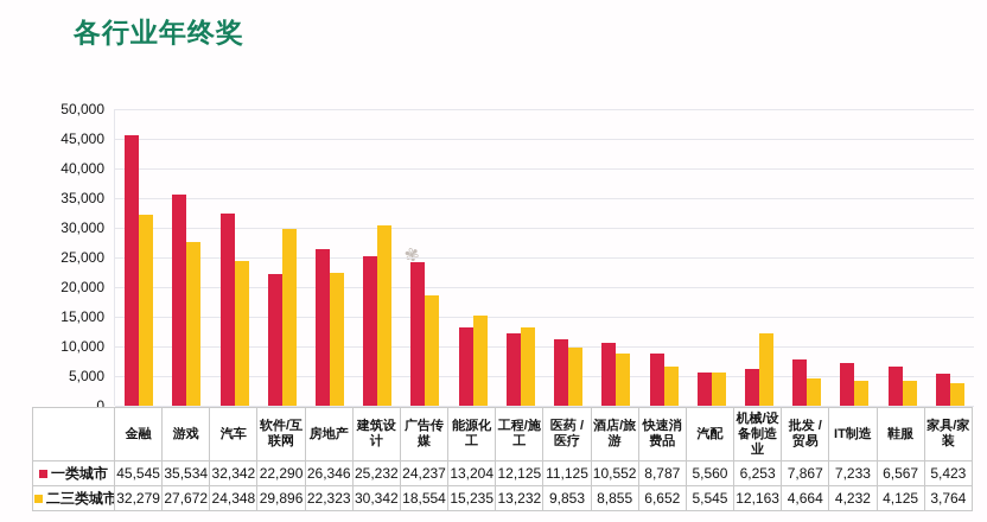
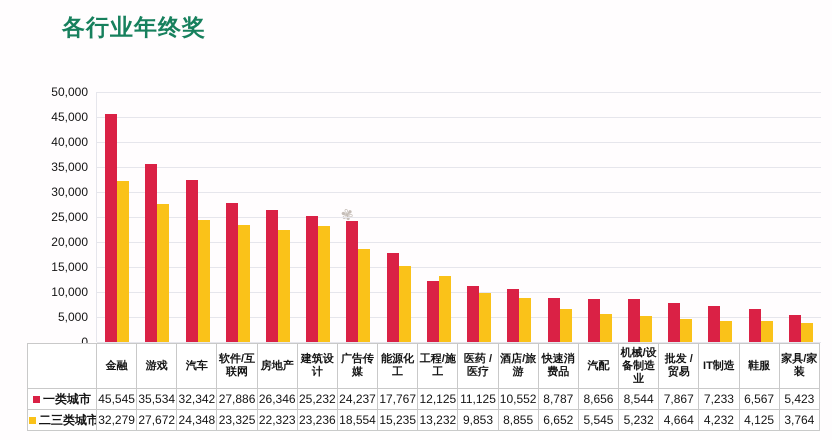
一类城市/软件/互联网: 22,290 -> 27,886
二三类城市/软件/互联网: 29,896 -> 23,325
二三类城市/建筑设计: 30,342 -> 23,236
一类城市/能源化工: 13,204 -> 17,767
一类城市/汽配: 5,560 -> 8,656
一类城市/机械/设备制造业: 6,253 -> 8,544
二三类城市/机械/设备制造业: 12,163 -> 5,232
